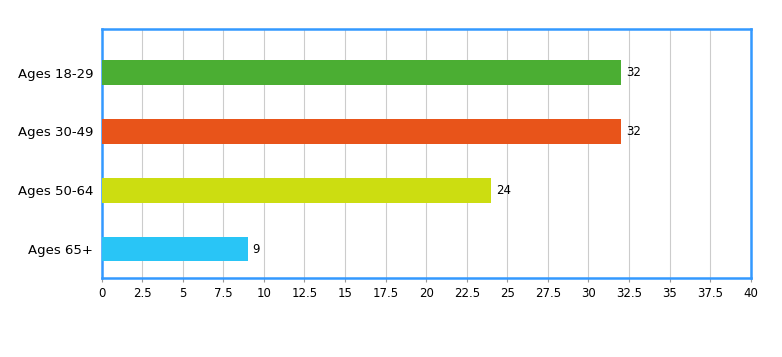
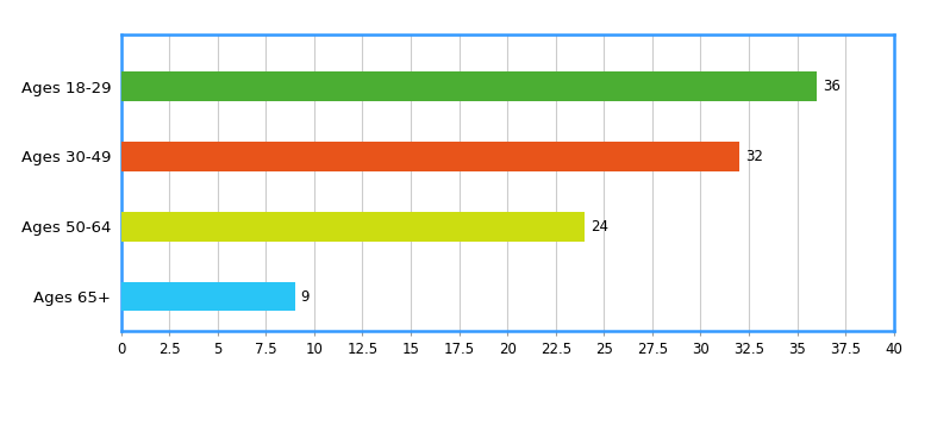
Ages 18-29: 32 -> 36
